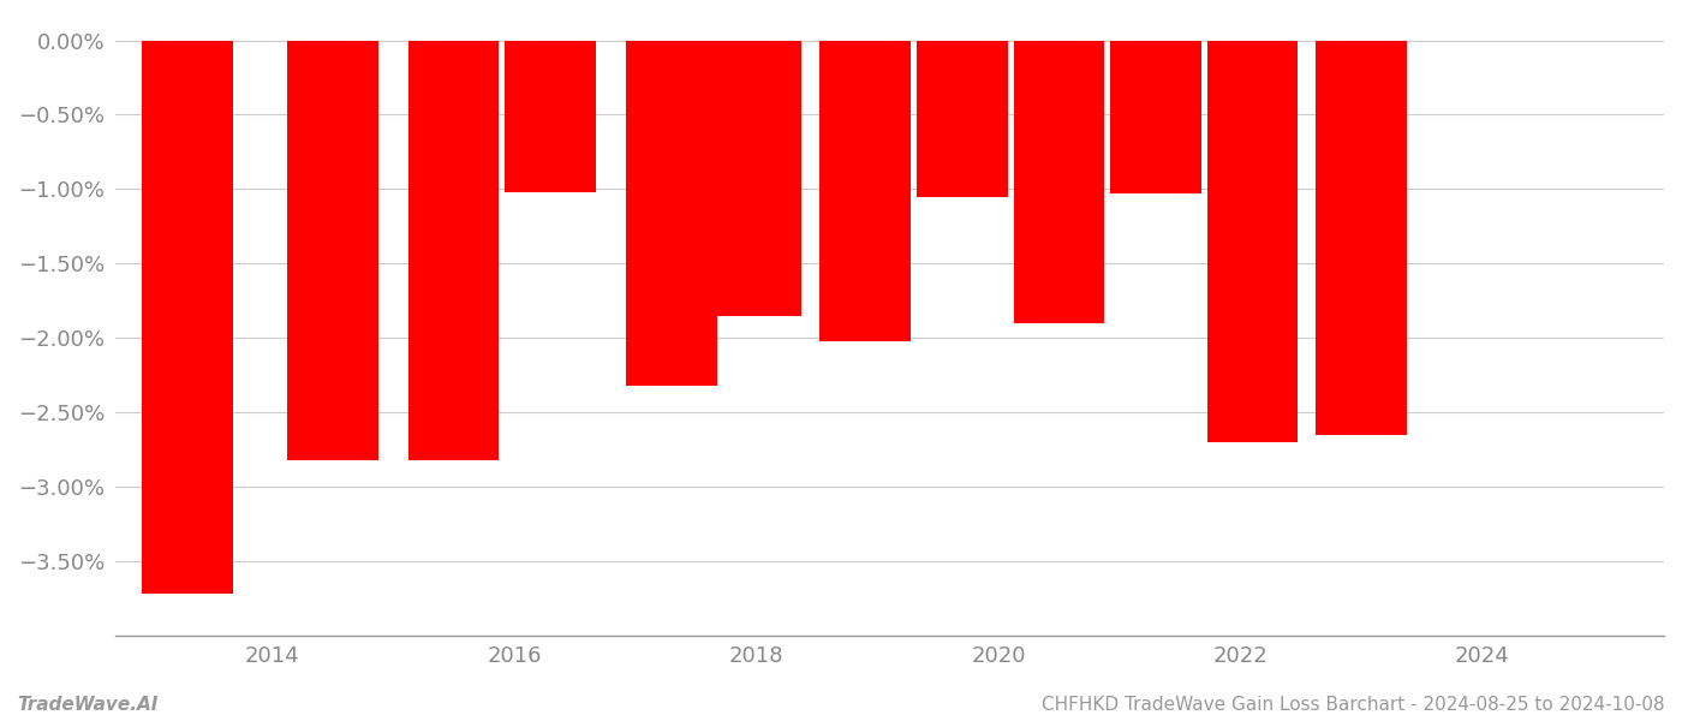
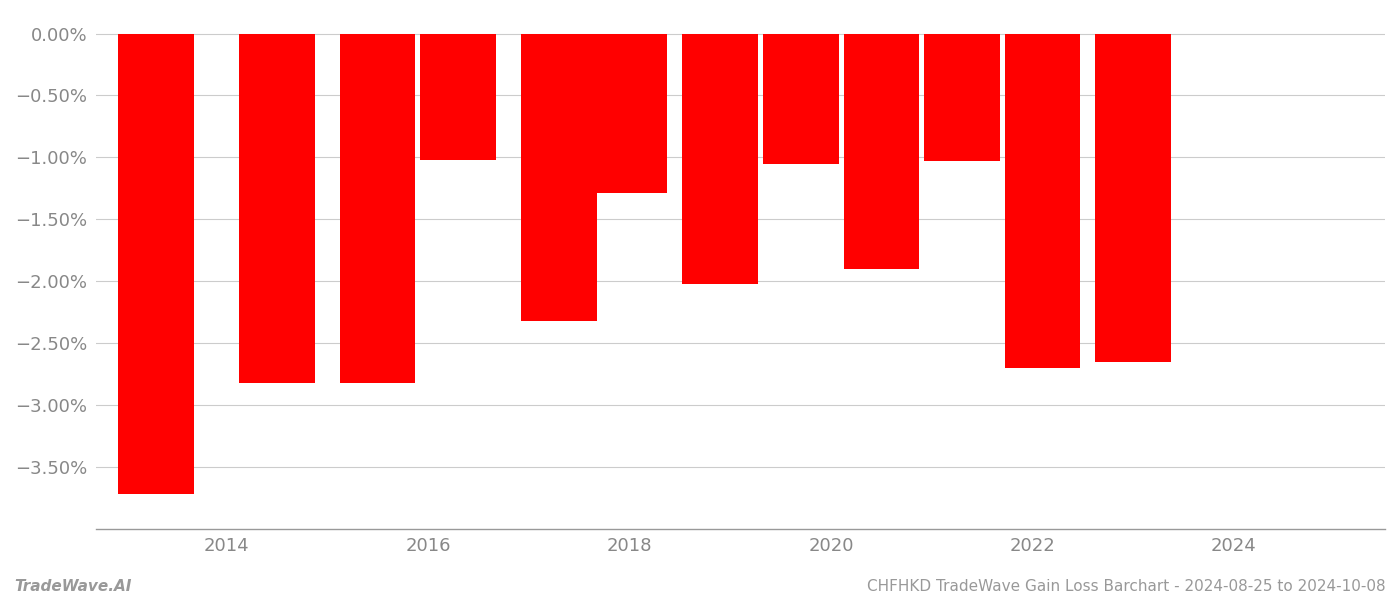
2018: -1.85% -> -1.29%
